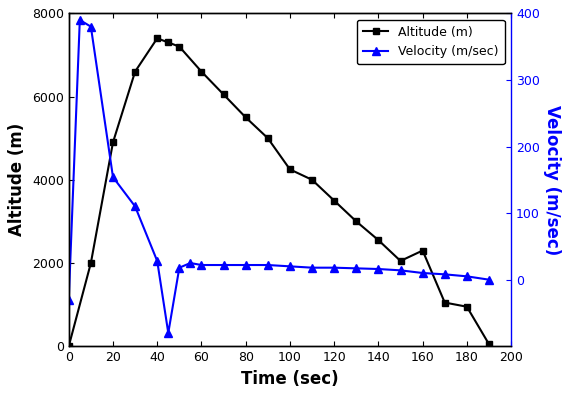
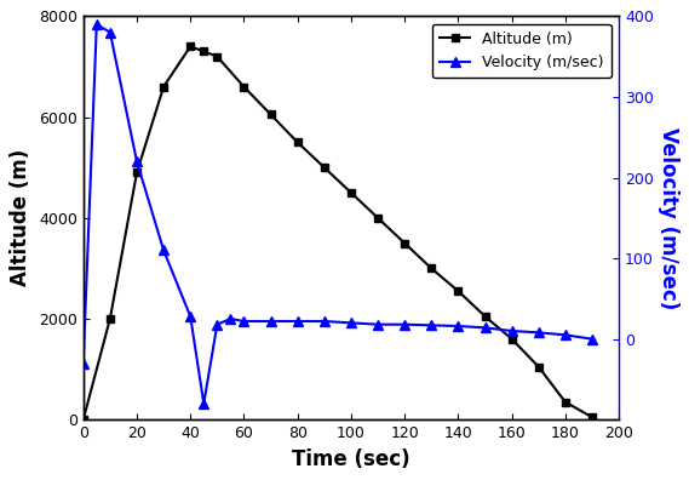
Velocity (m/sec)/20: 154 -> 220
Altitude (m)/100: 4250 -> 4500
Altitude (m)/160: 2300 -> 1600
Altitude (m)/180: 950 -> 350
